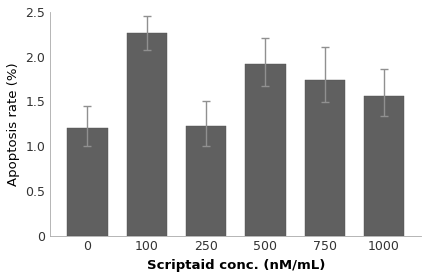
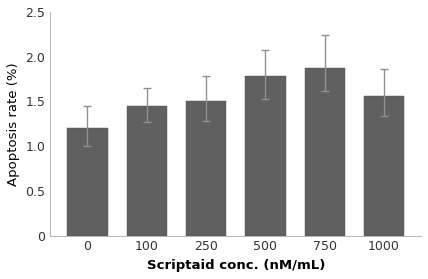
100: 2.26 -> 1.45
250: 1.22 -> 1.50
500: 1.92 -> 1.78
750: 1.74 -> 1.87
